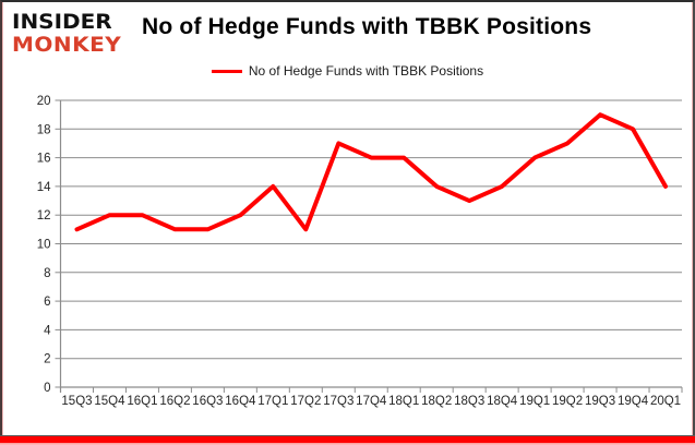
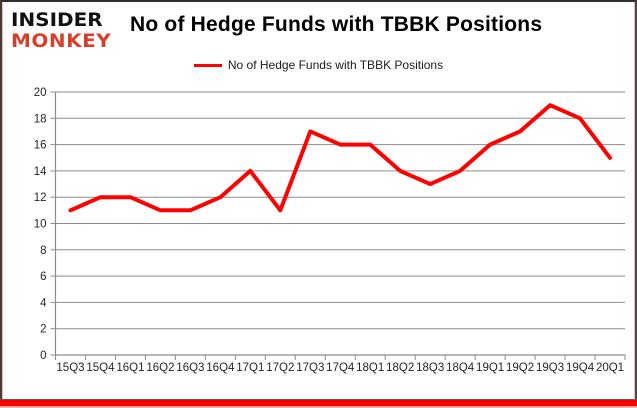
20Q1: 14 -> 15
